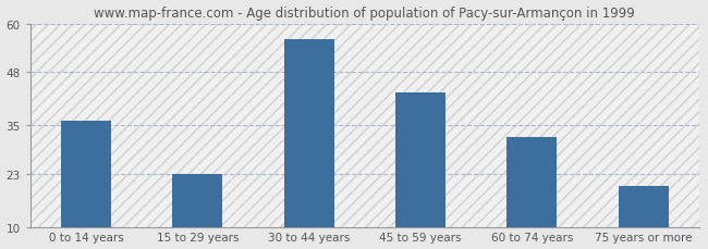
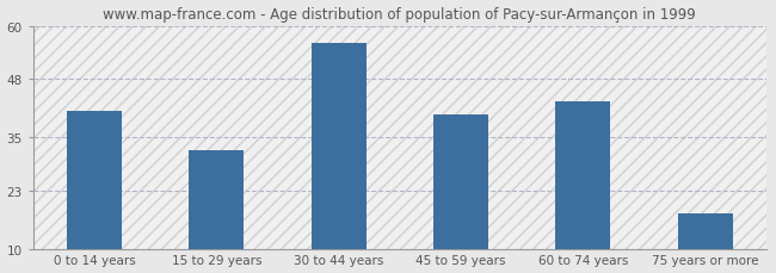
0 to 14 years: 36 -> 41
15 to 29 years: 23 -> 32
45 to 59 years: 43 -> 40
60 to 74 years: 32 -> 43
75 years or more: 20 -> 18
